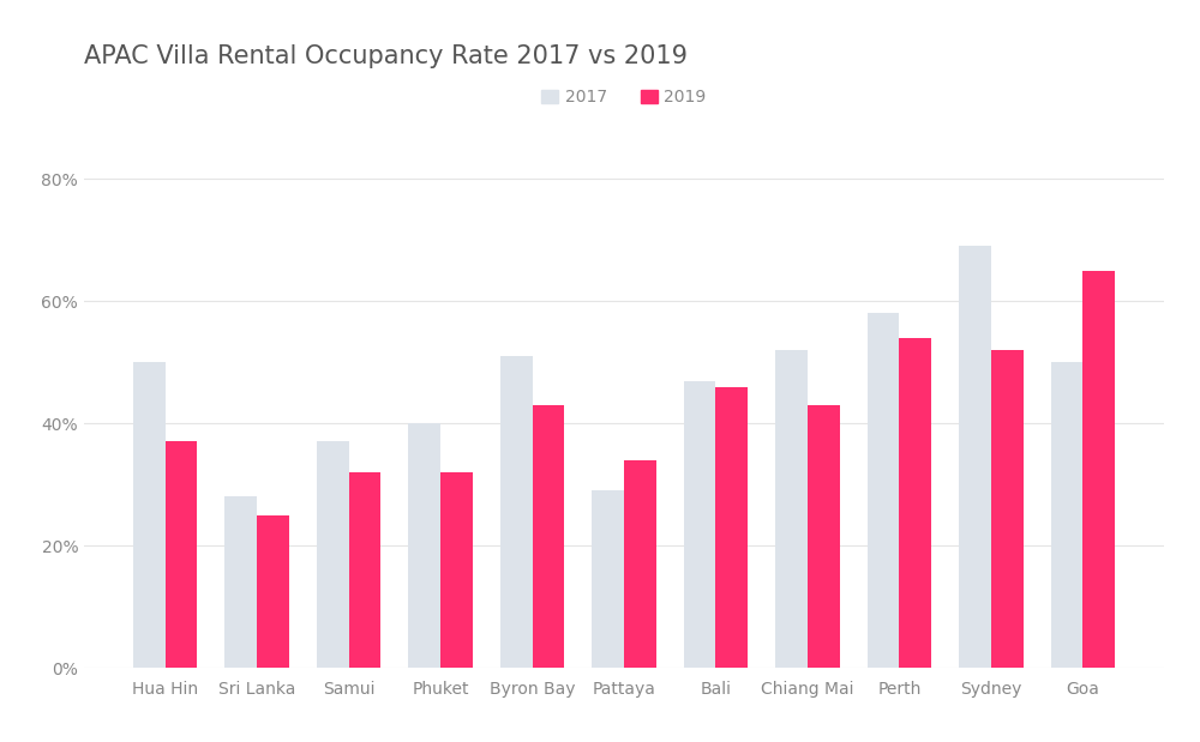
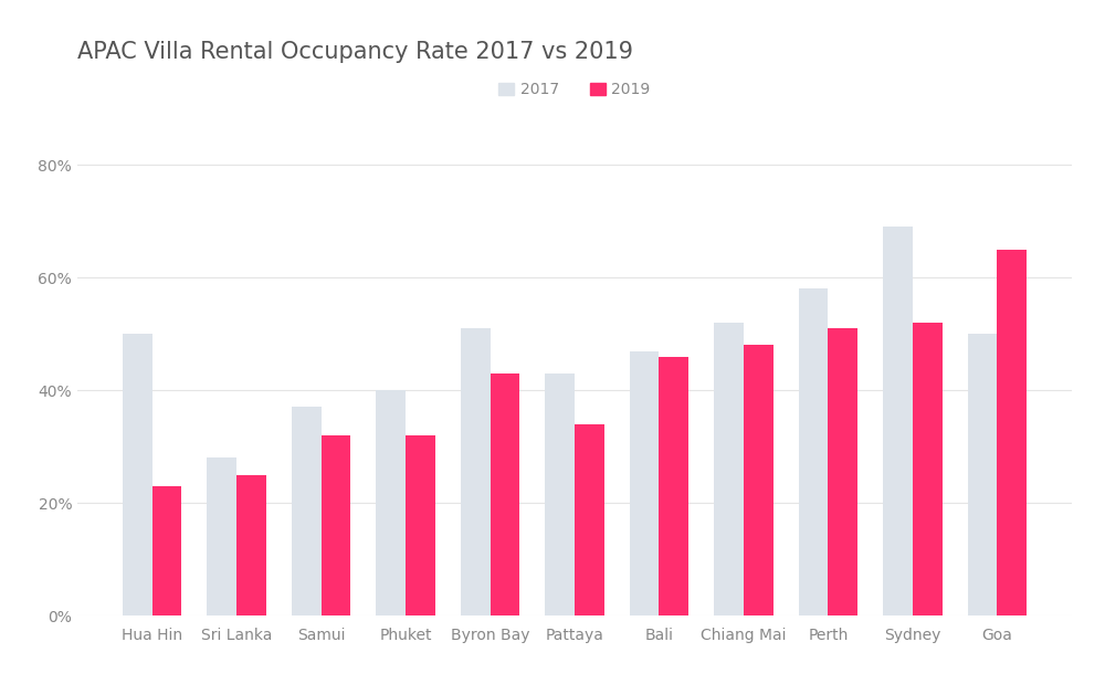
2019/Hua Hin: 37% -> 23%
2017/Pattaya: 29% -> 43%
2019/Chiang Mai: 43% -> 48%
2019/Perth: 54% -> 51%
